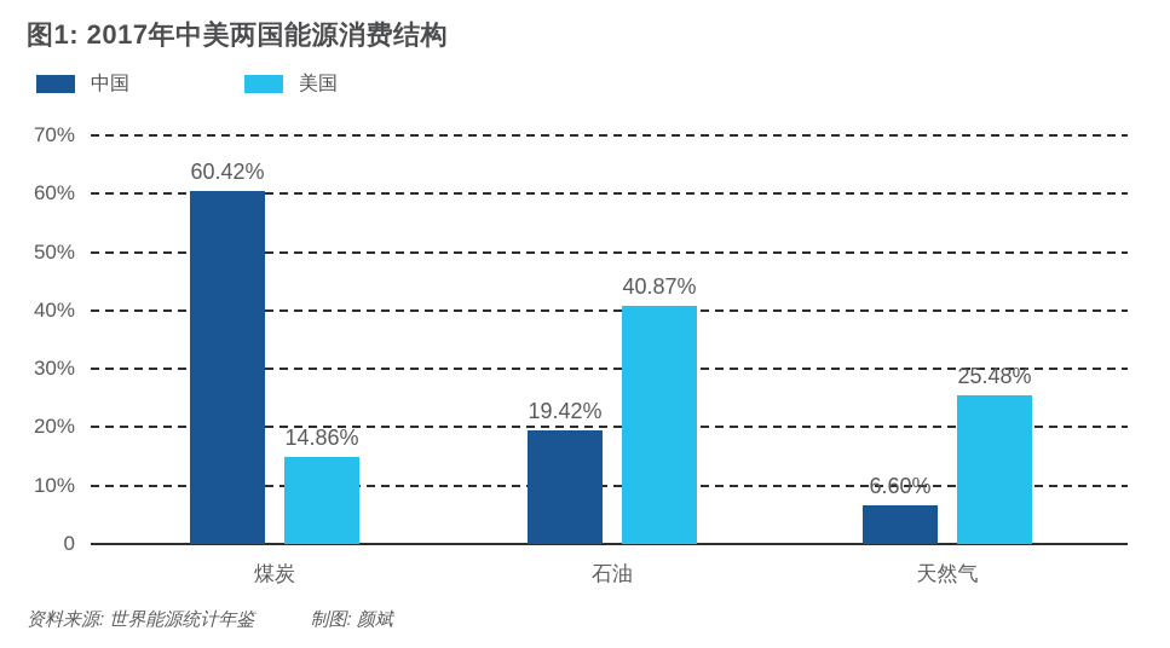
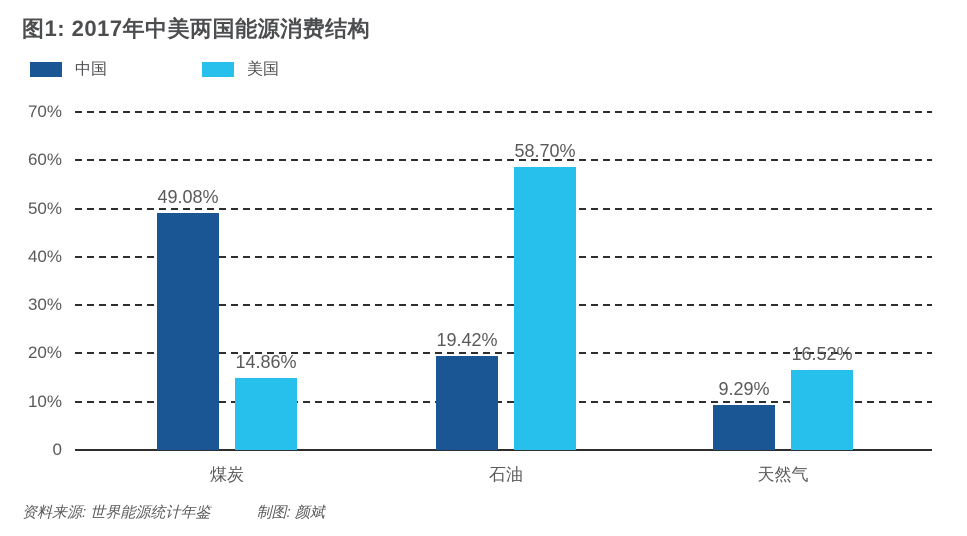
中国/煤炭: 60.42% -> 49.08%
美国/石油: 40.87% -> 58.70%
中国/天然气: 6.60% -> 9.29%
美国/天然气: 25.48% -> 16.52%
